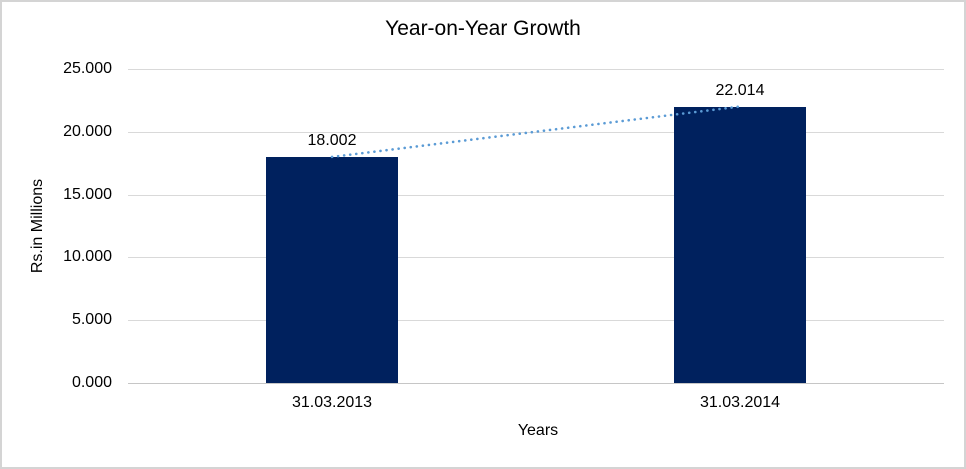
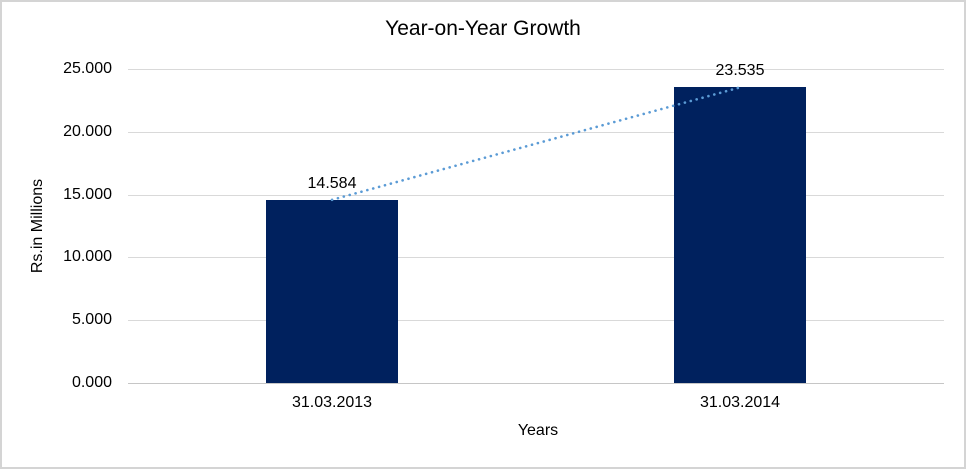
31.03.2013: 18.002 -> 14.584
31.03.2014: 22.014 -> 23.535
